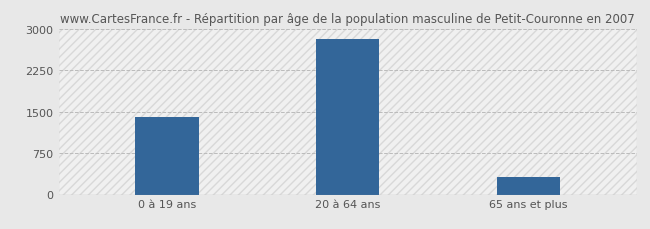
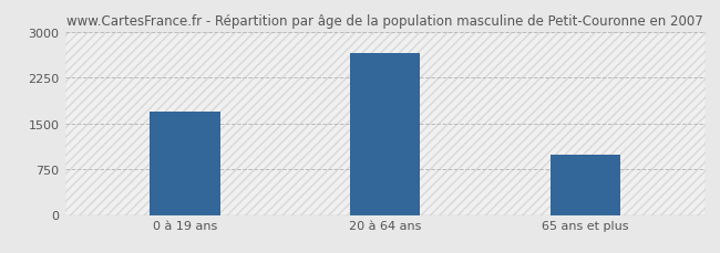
0 à 19 ans: 1400 -> 1700
20 à 64 ans: 2820 -> 2660
65 ans et plus: 320 -> 980
